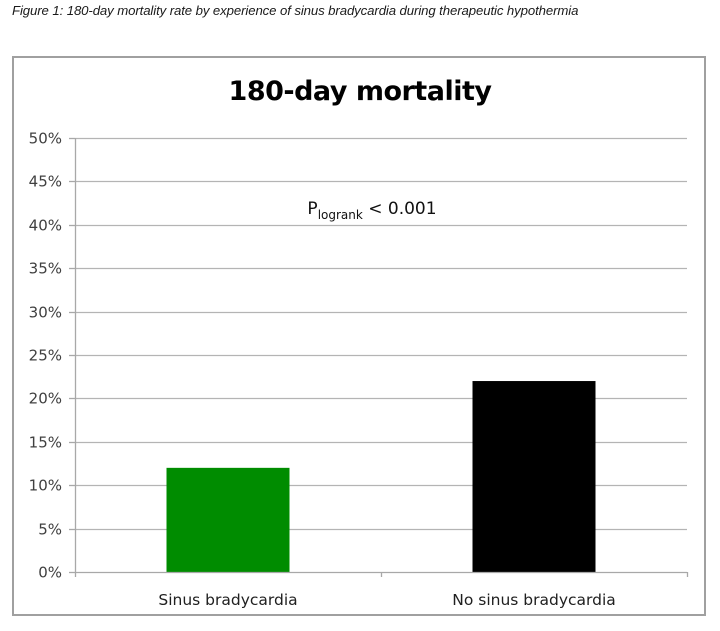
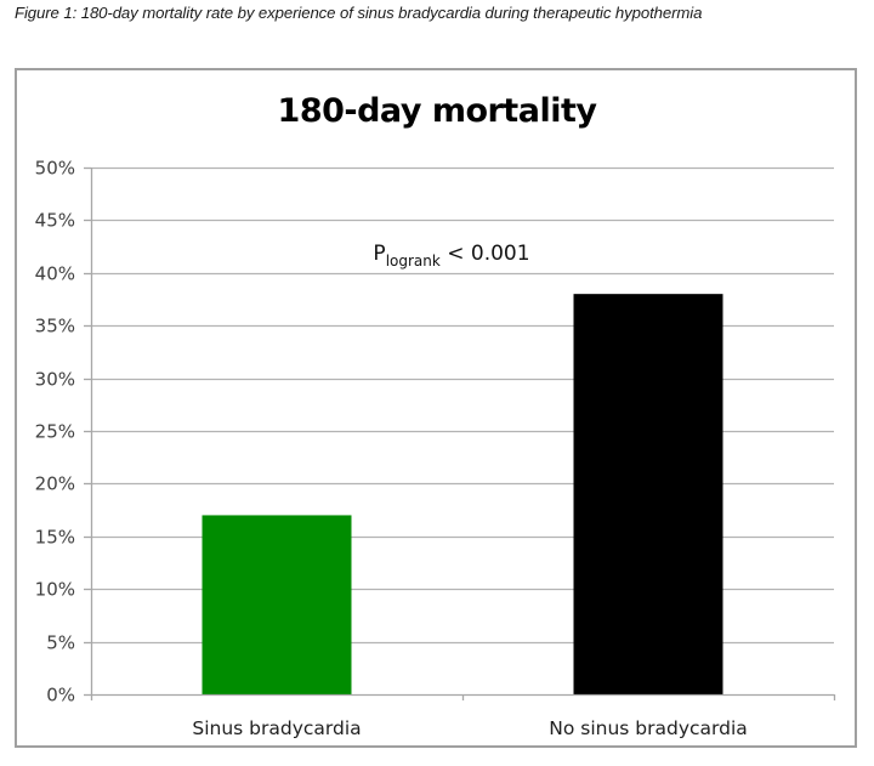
Sinus bradycardia: 12% -> 17%
No sinus bradycardia: 22% -> 38%
